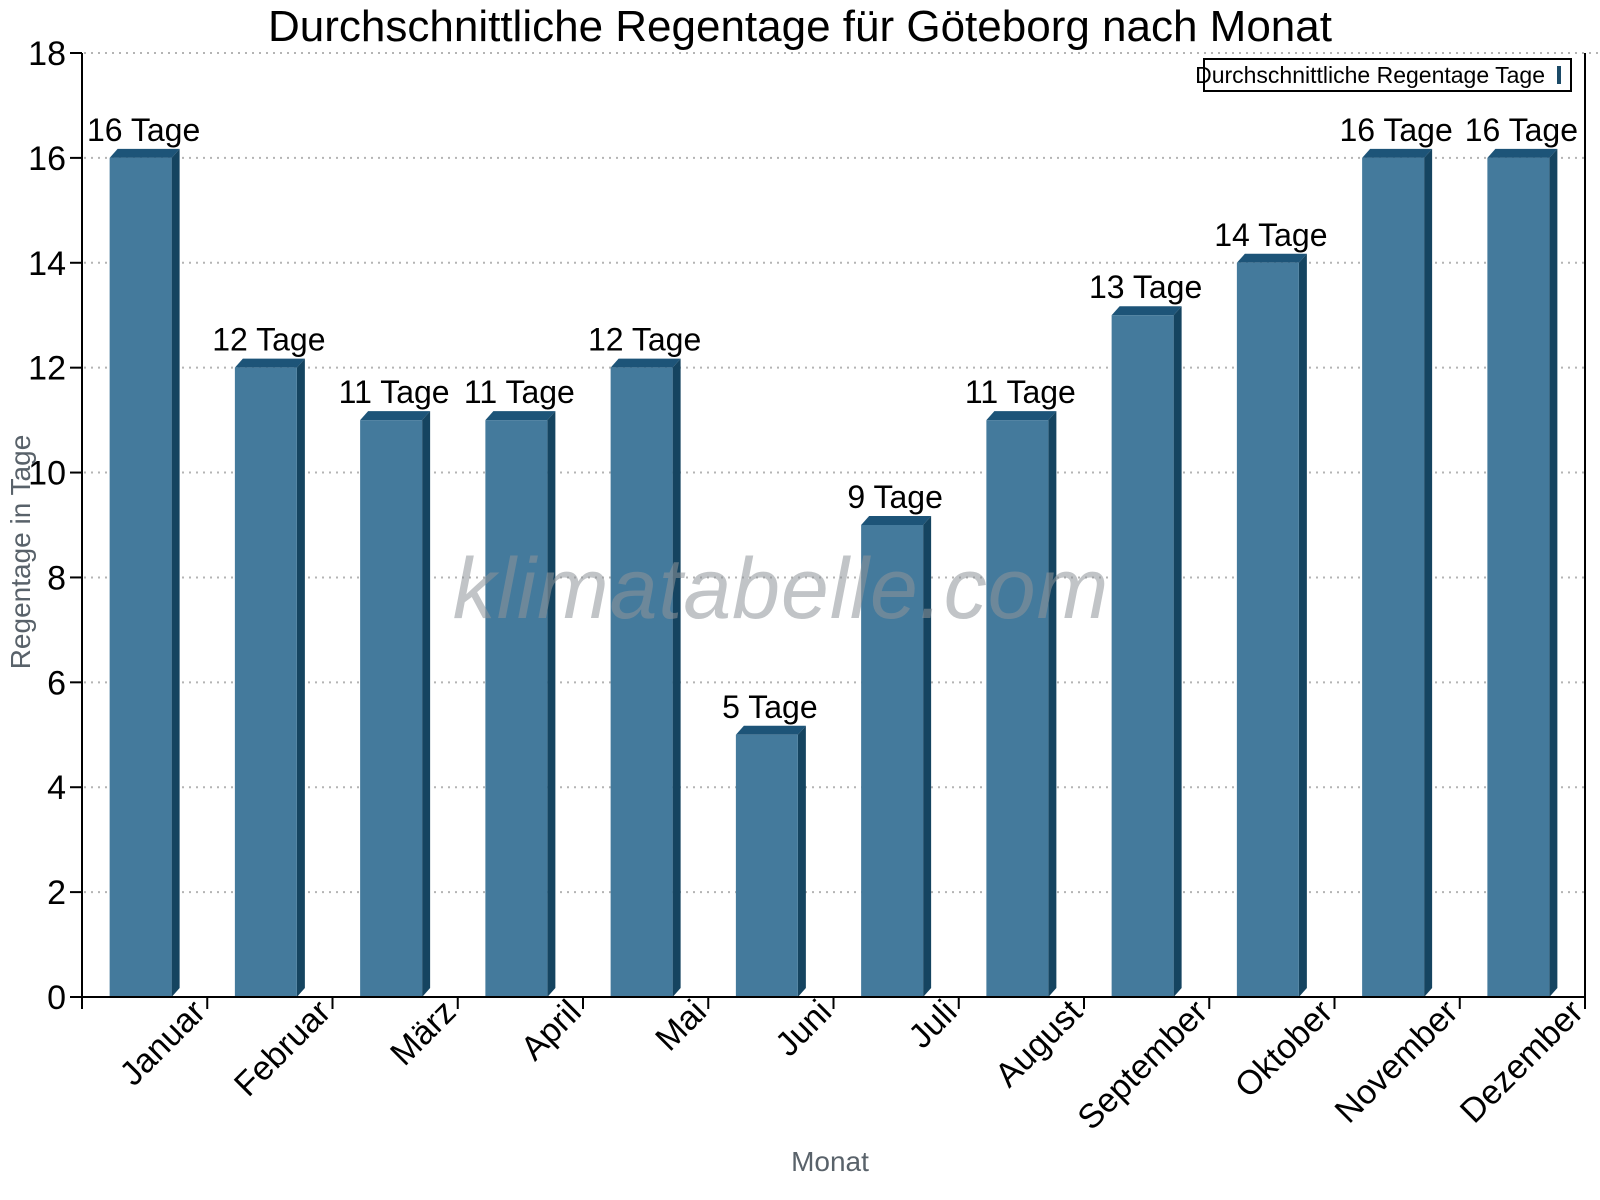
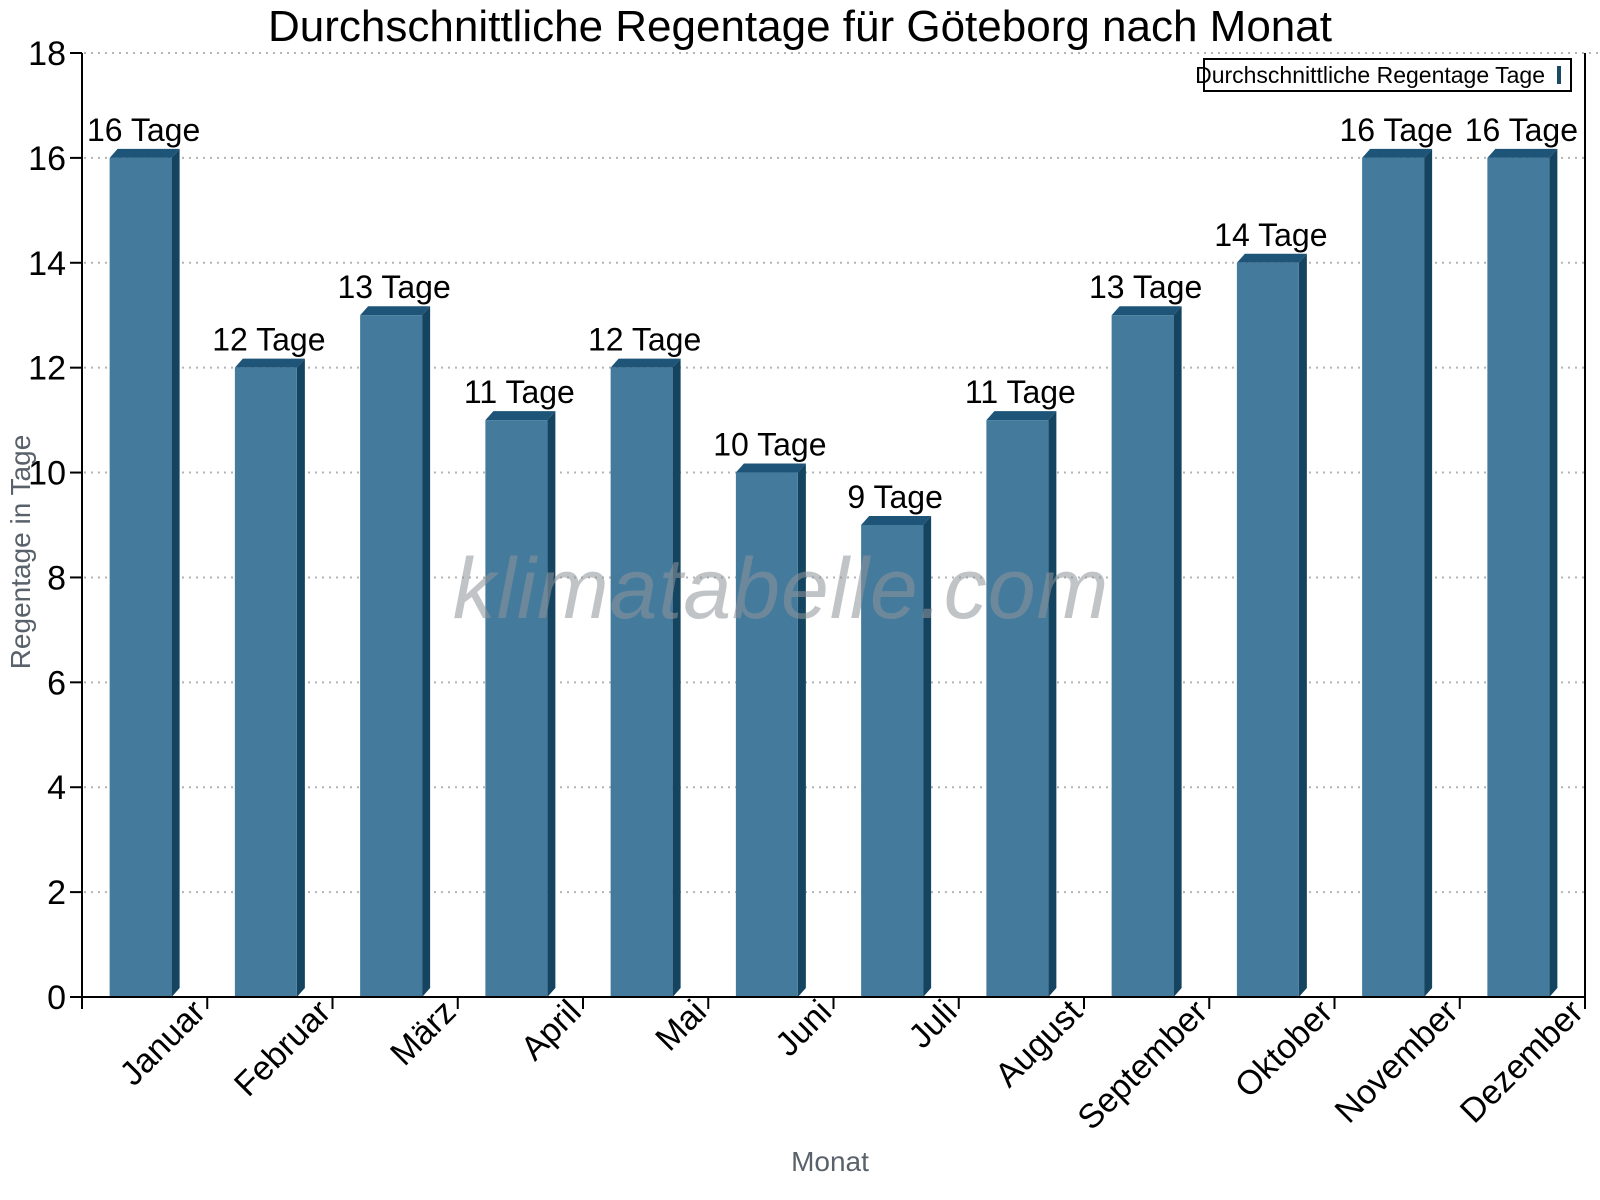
März: 11 -> 13
Juni: 5 -> 10
